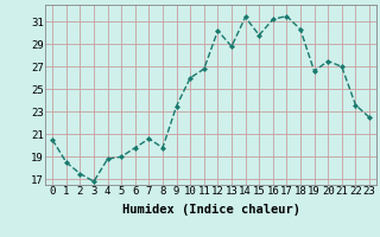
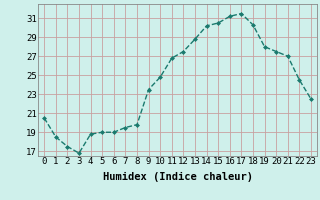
6: 19.8 -> 19.0
7: 20.6 -> 19.5
10: 26.0 -> 24.8
12: 30.2 -> 27.5
14: 31.4 -> 30.2
15: 29.8 -> 30.5
19: 26.6 -> 28.0
22: 23.6 -> 24.5
